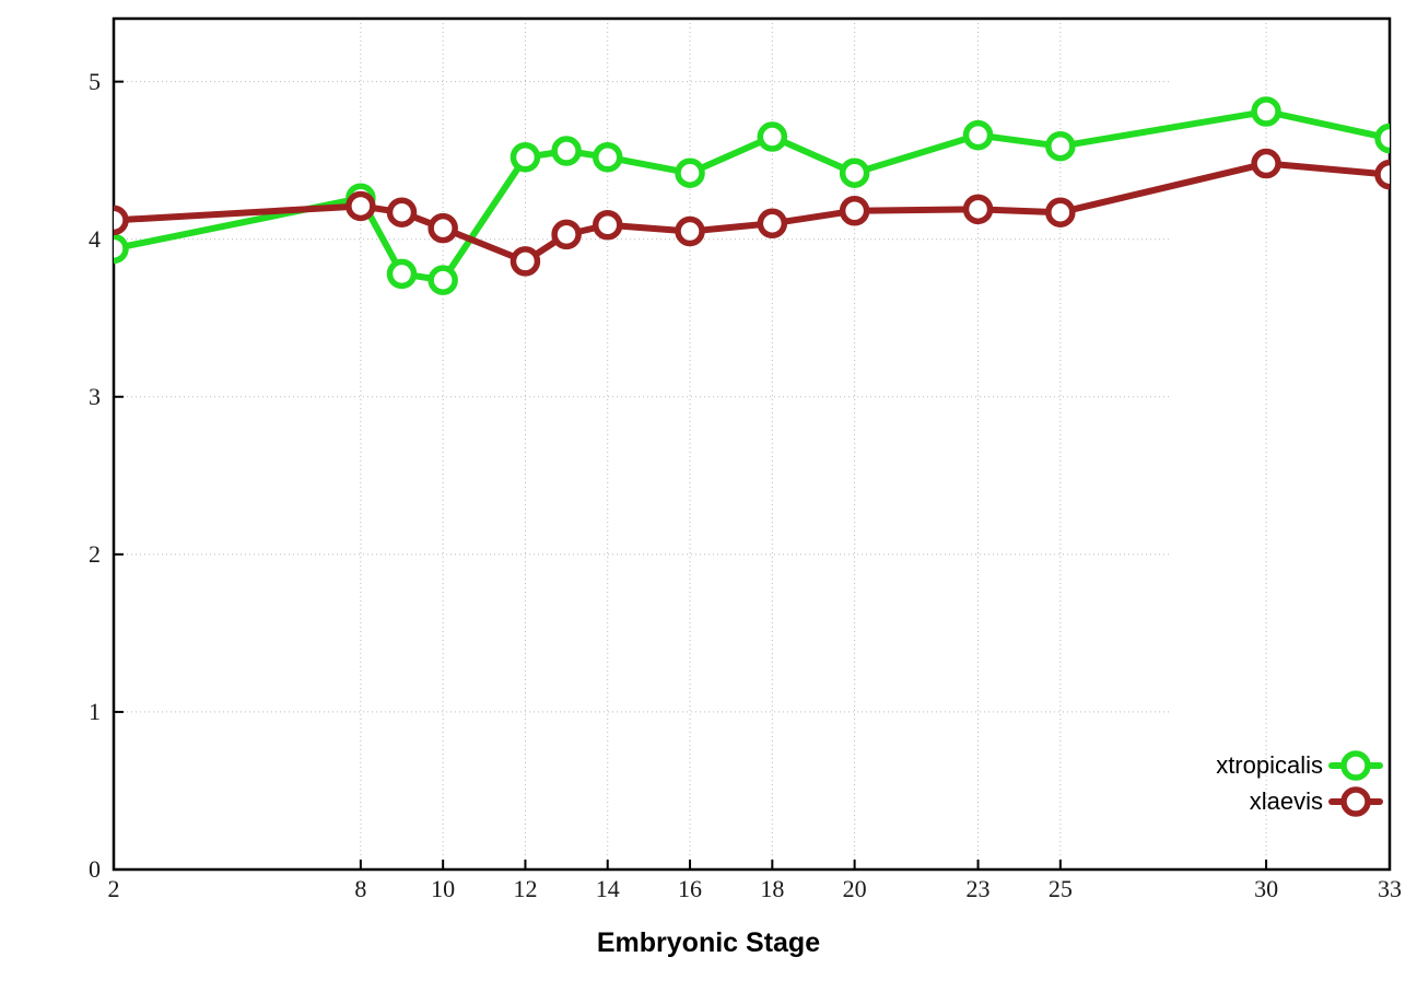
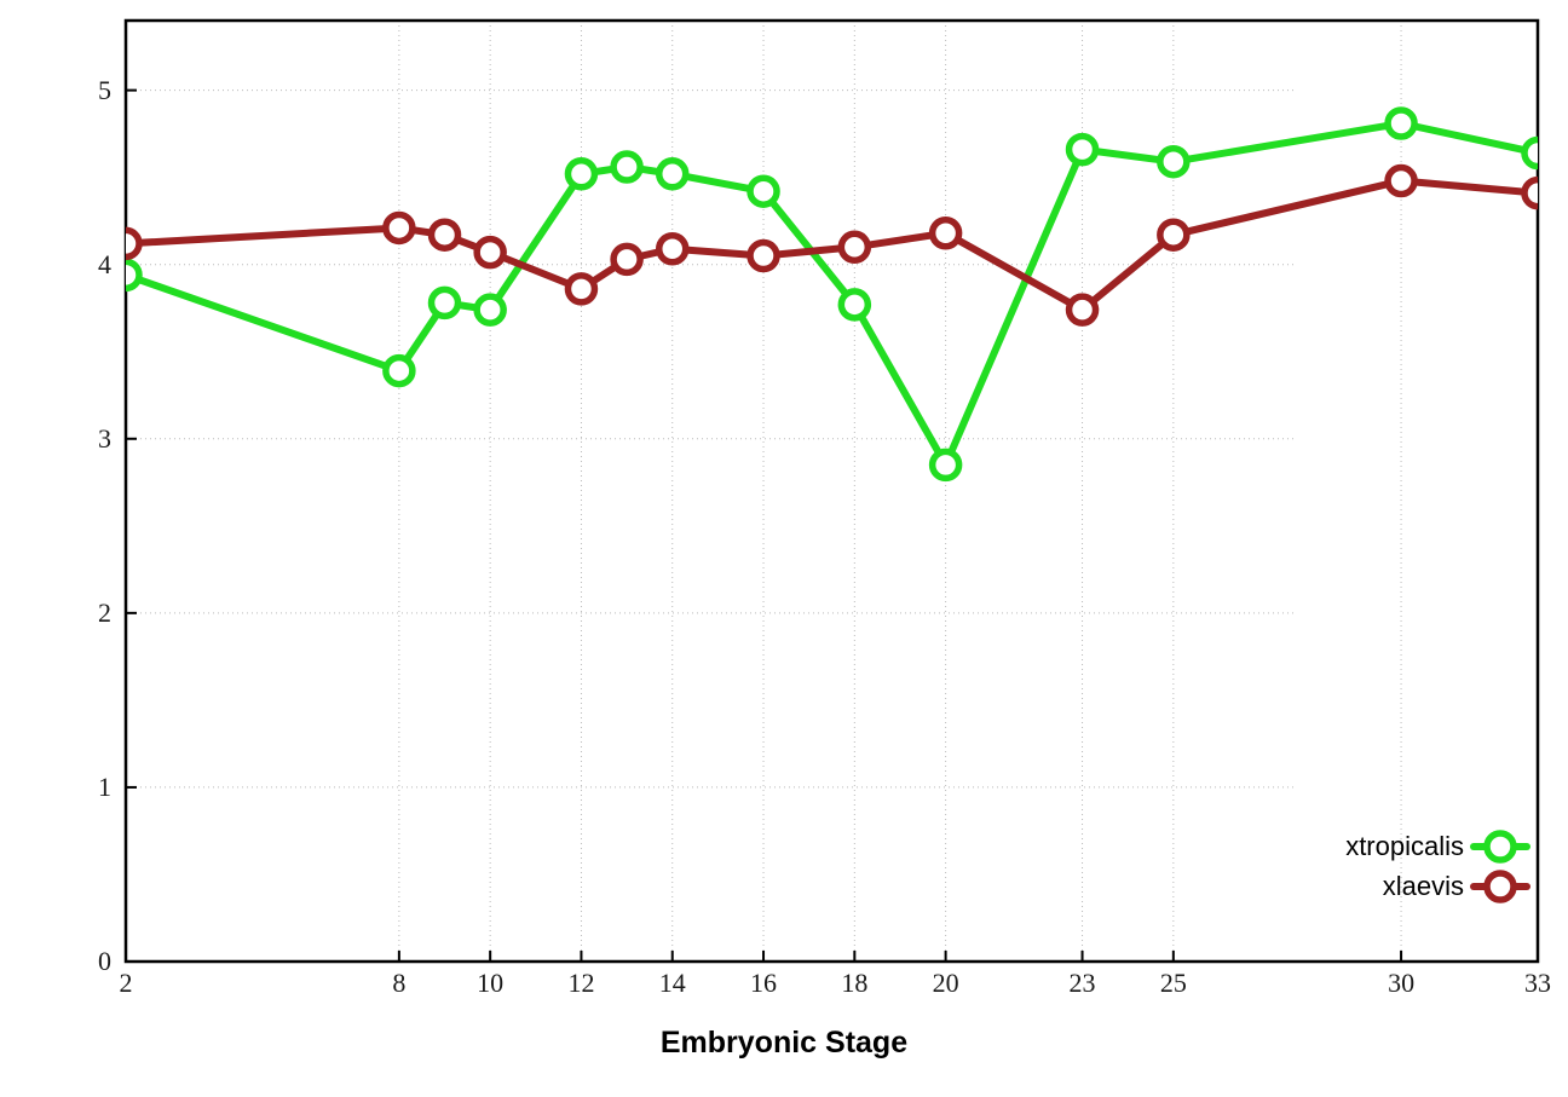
xtropicalis/8: 4.26 -> 3.39
xtropicalis/18: 4.65 -> 3.77
xtropicalis/20: 4.42 -> 2.85
xlaevis/23: 4.19 -> 3.74
